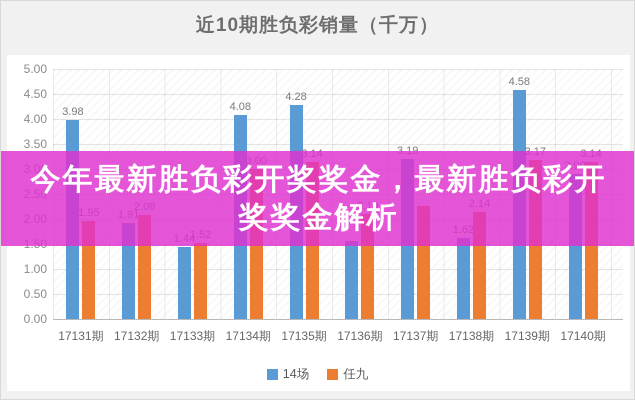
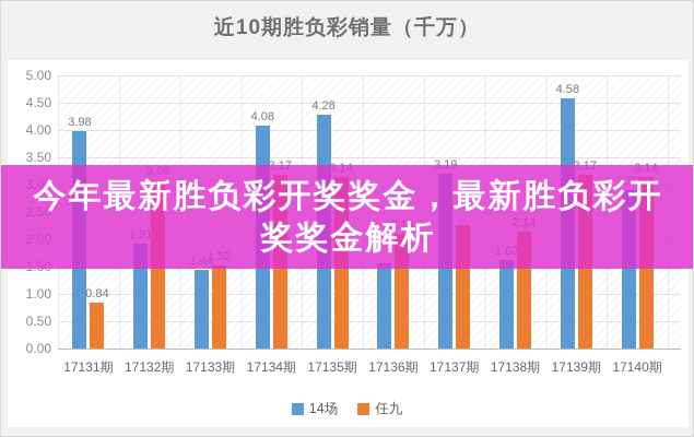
任九/17131期: 1.95 -> 0.84
任九/17132期: 2.08 -> 3.08
任九/17134期: 3.00 -> 3.17
